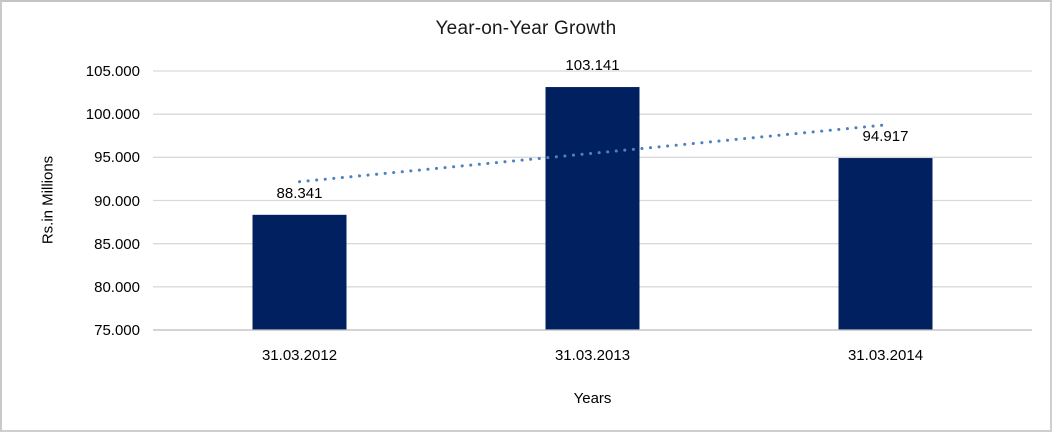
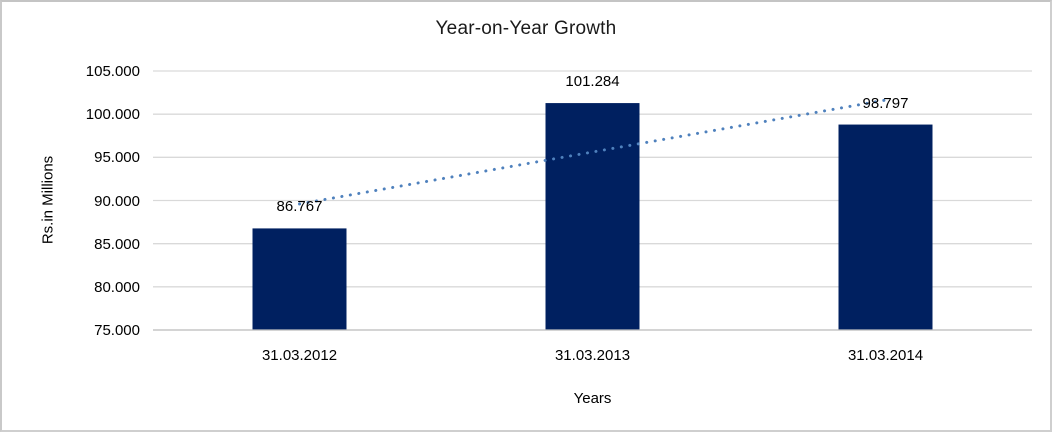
31.03.2012: 88.341 -> 86.767
31.03.2013: 103.141 -> 101.284
31.03.2014: 94.917 -> 98.797
